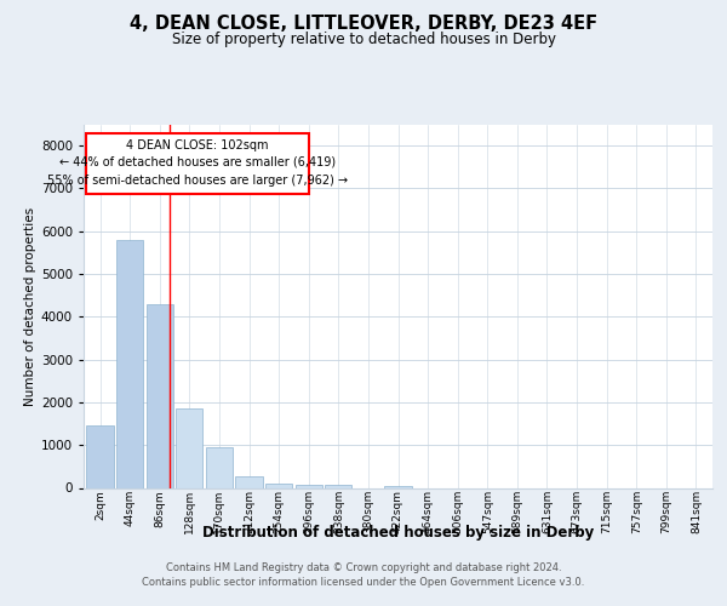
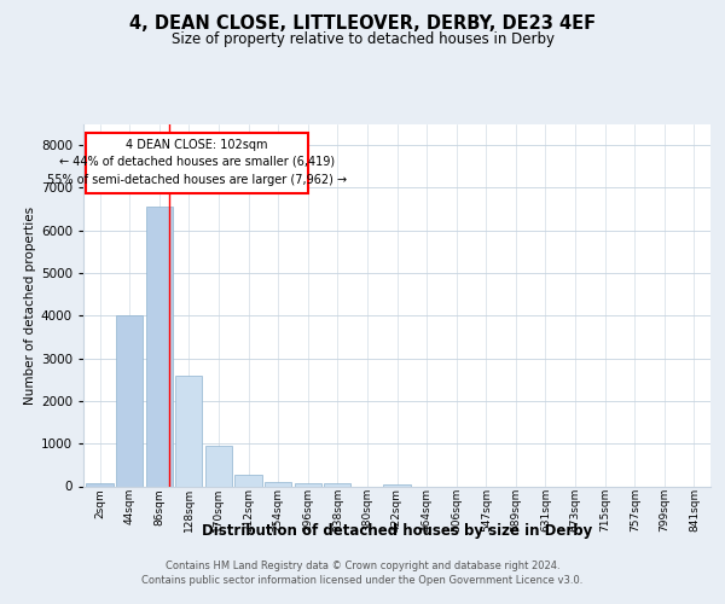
2sqm: 1450 -> 60
44sqm: 5800 -> 4000
86sqm: 4300 -> 6550
128sqm: 1850 -> 2600
